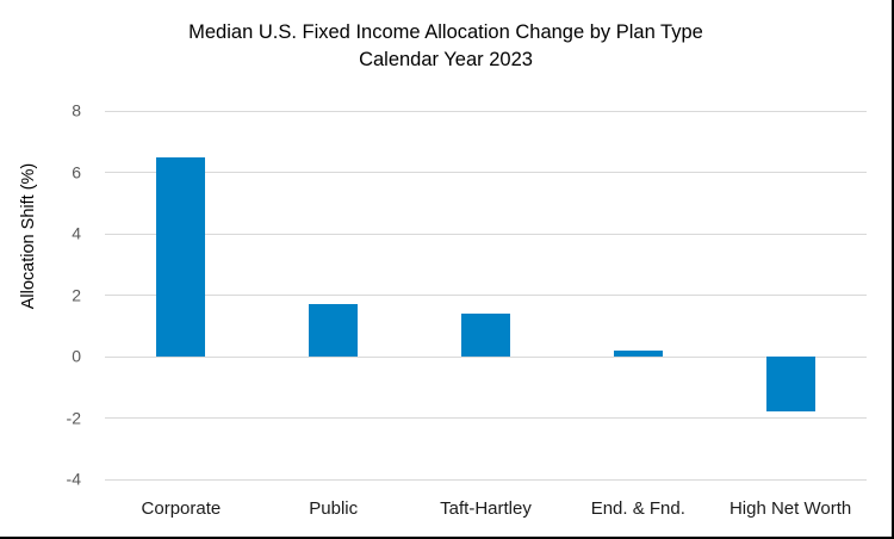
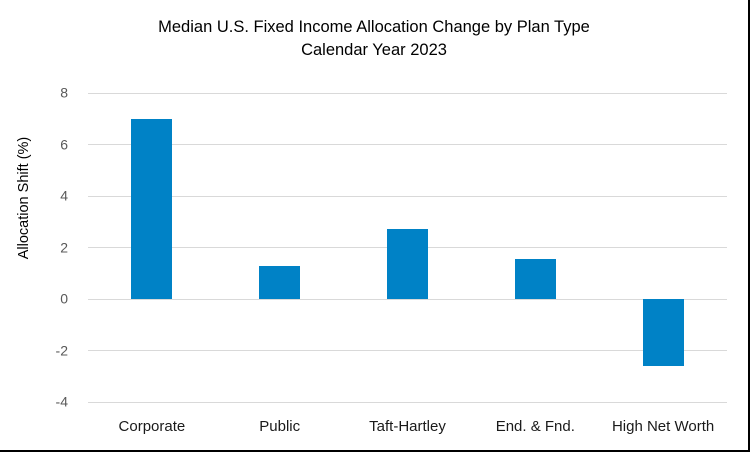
Corporate: 6.5 -> 7.0
Public: 1.7 -> 1.3
Taft-Hartley: 1.4 -> 2.7
End. & Fnd.: 0.2 -> 1.6
High Net Worth: -1.8 -> -2.6
